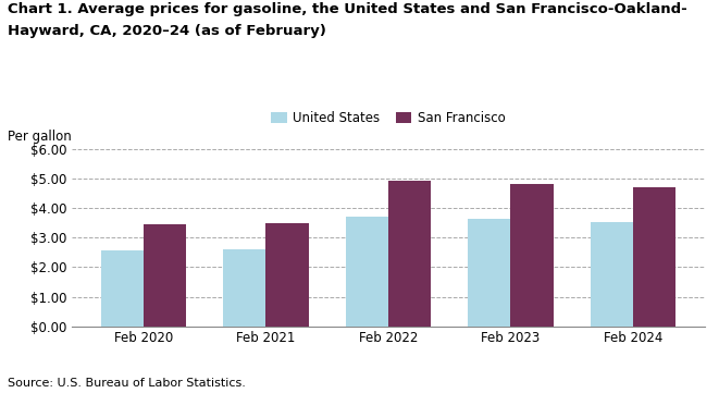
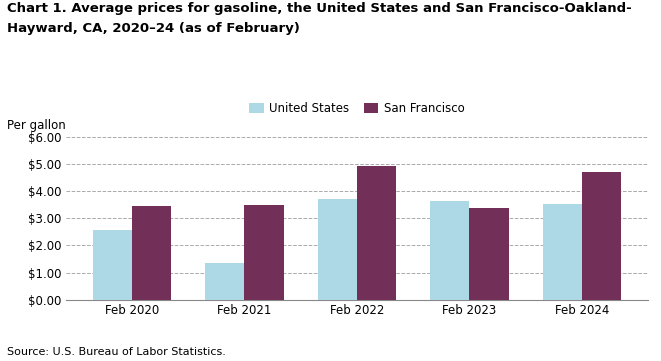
United States/Feb 2021: $2.60 -> $1.35
San Francisco/Feb 2023: $4.84 -> $3.40
